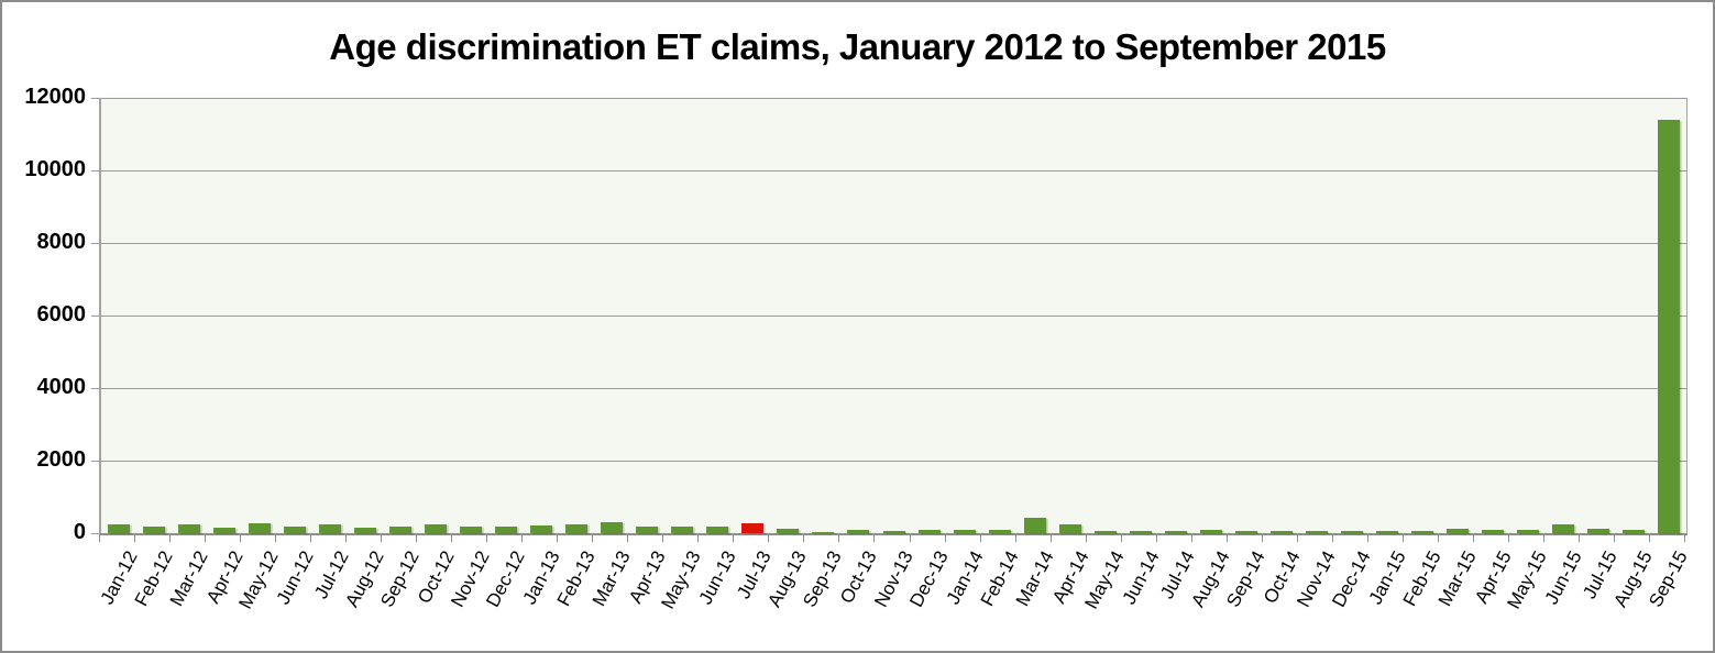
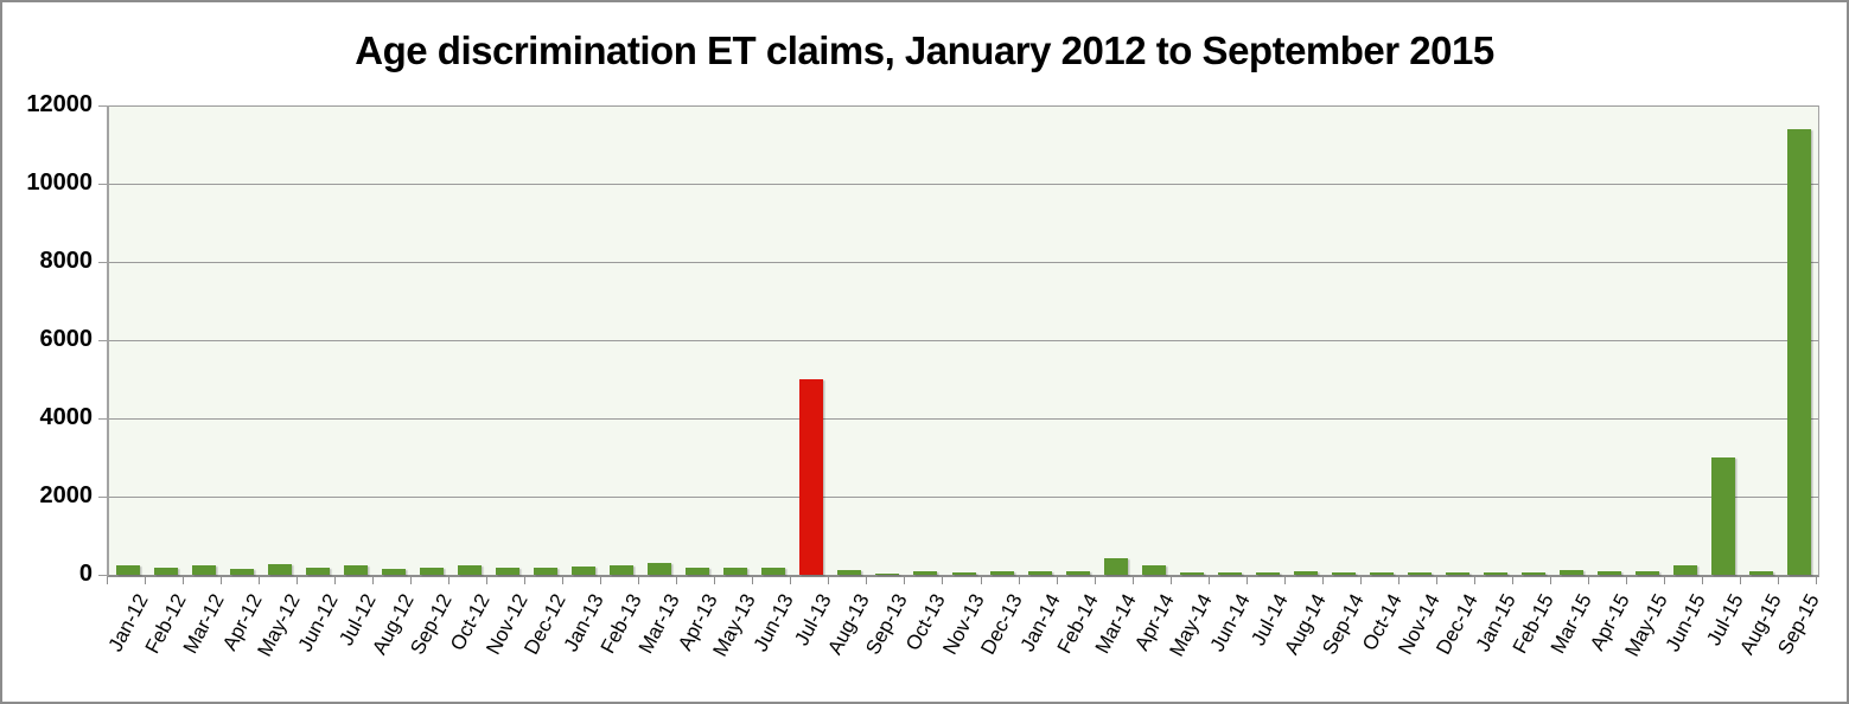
Jul-13: 300 -> 5000
Jul-15: 100 -> 3000
